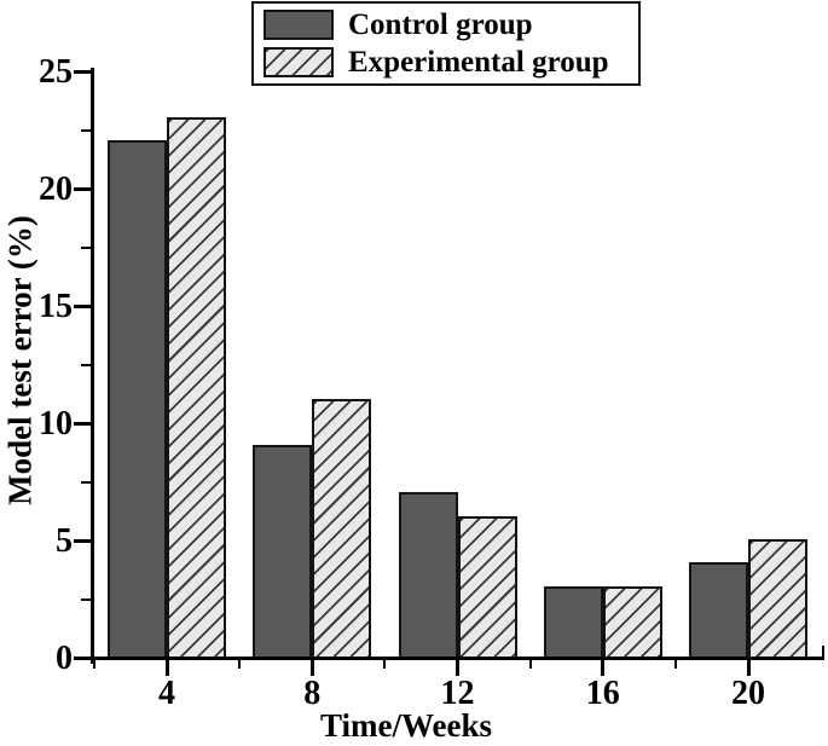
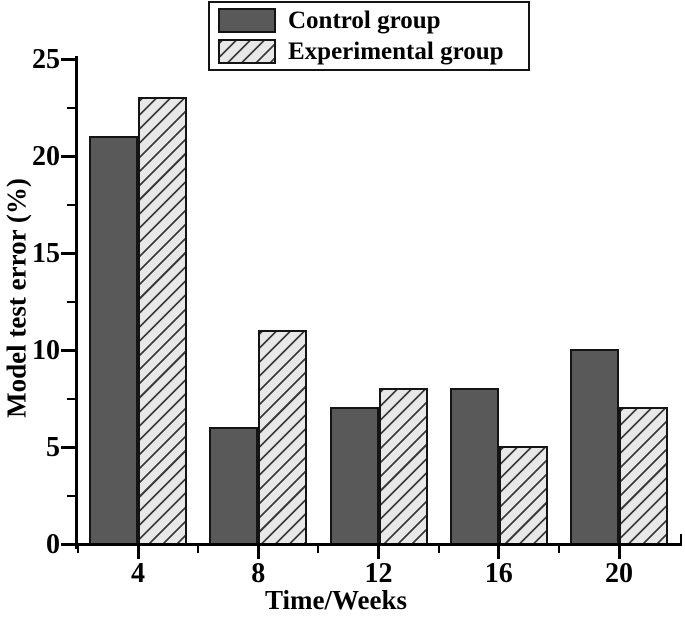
Control group/4: 22 -> 21
Control group/8: 9 -> 6
Experimental group/12: 6 -> 8
Control group/16: 3 -> 8
Experimental group/16: 3 -> 5
Control group/20: 4 -> 10
Experimental group/20: 5 -> 7
